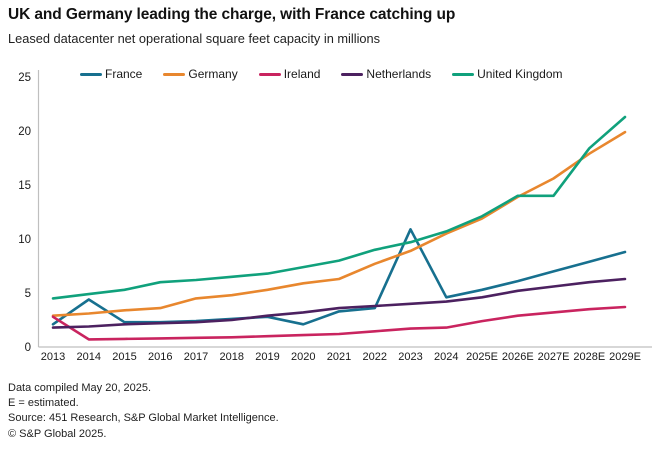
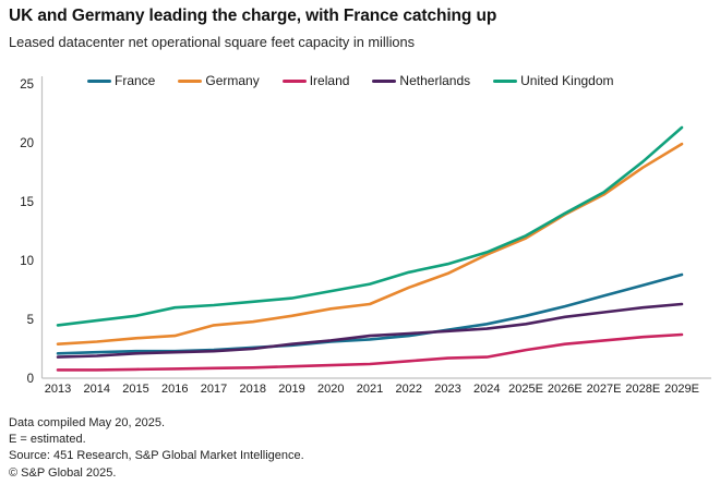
Ireland/2013: 2.8 -> 0.7
France/2014: 4.4 -> 2.2
France/2020: 2.1 -> 3.1
France/2023: 10.9 -> 4.1
United Kingdom/2027E: 14.0 -> 15.8
